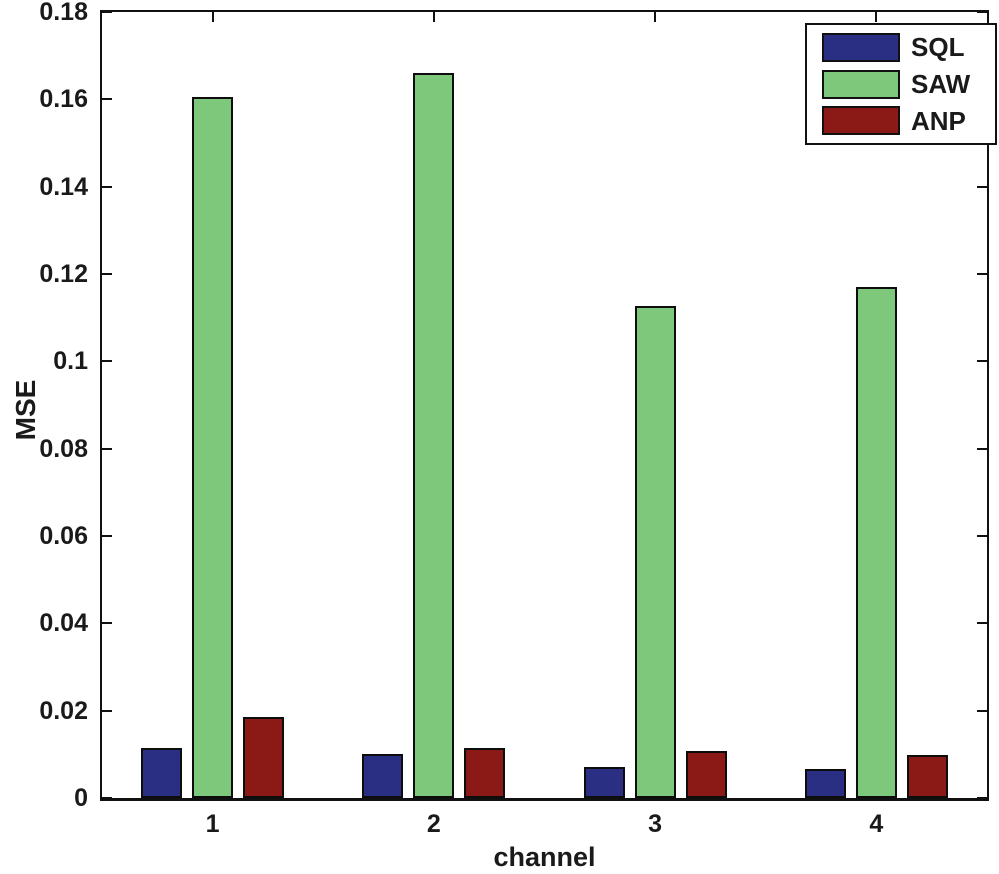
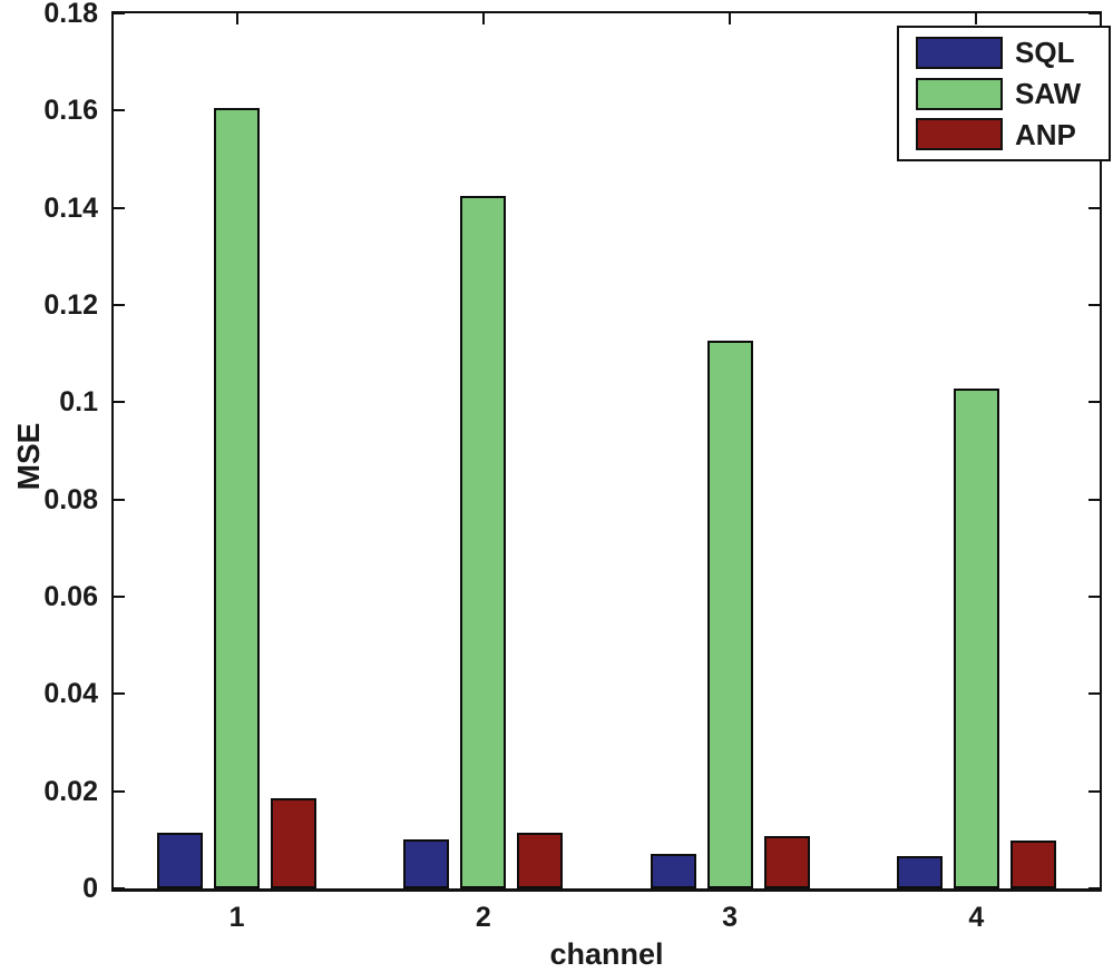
SAW/2: 0.166 -> 0.142
SAW/4: 0.117 -> 0.103
